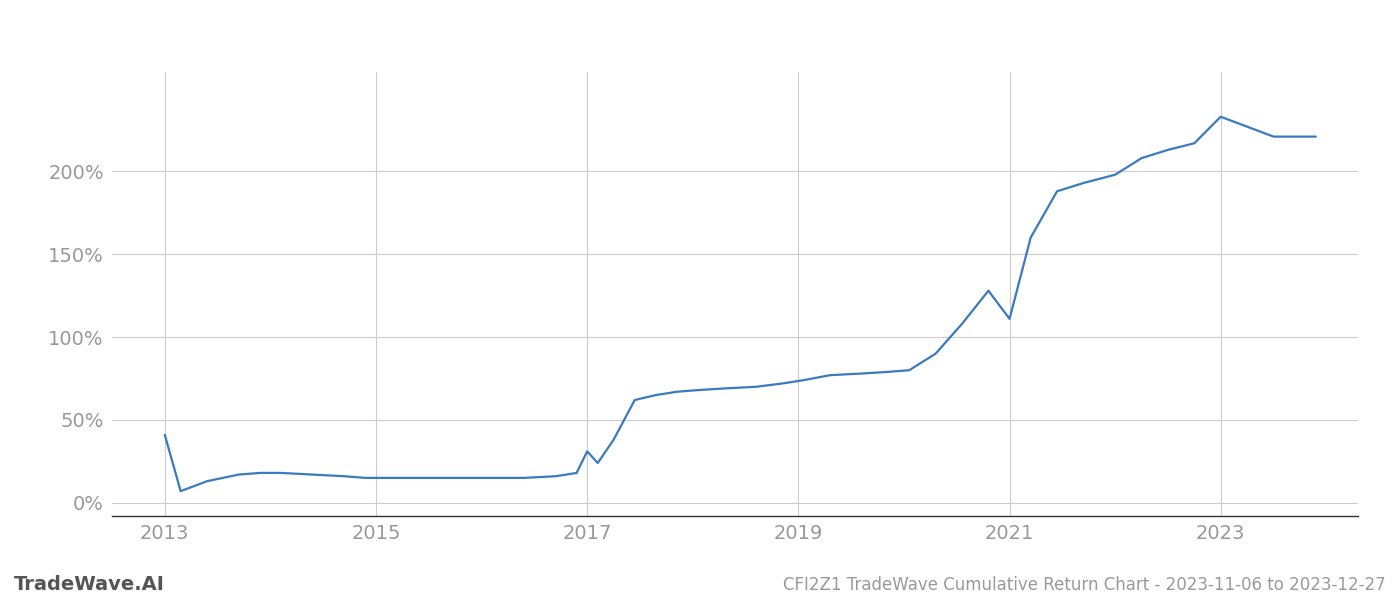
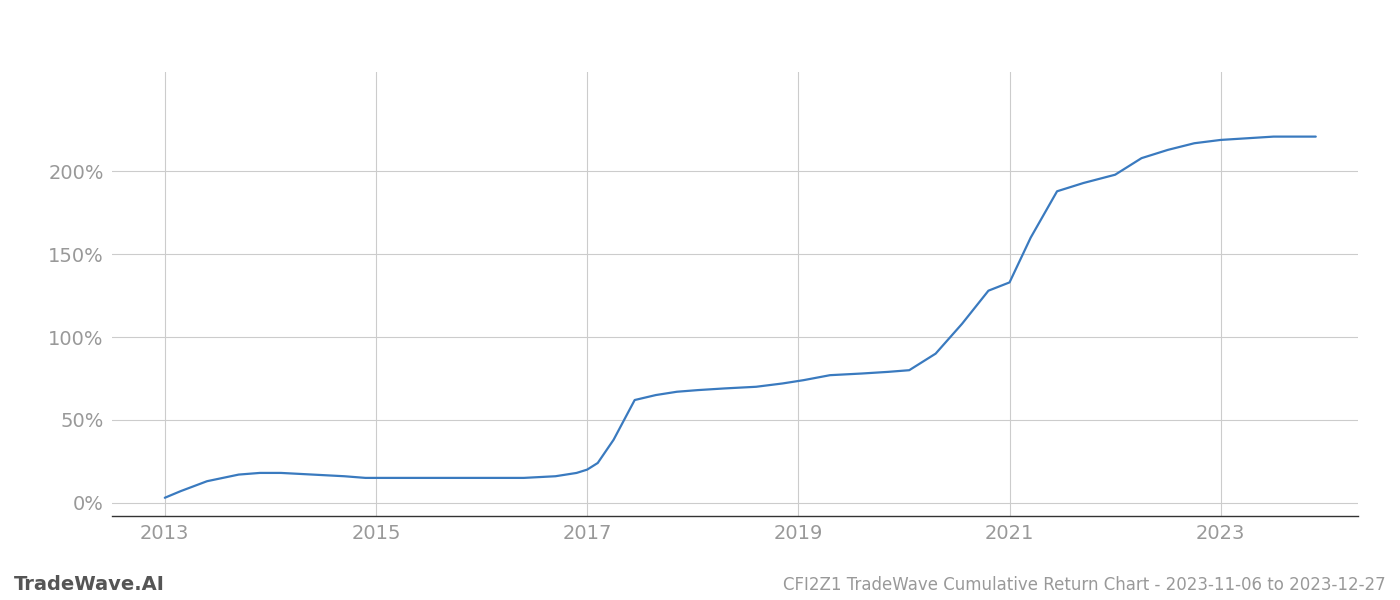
2013: 41% -> 3%
2017: 31% -> 20%
2021: 111% -> 133%
2023: 233% -> 219%
